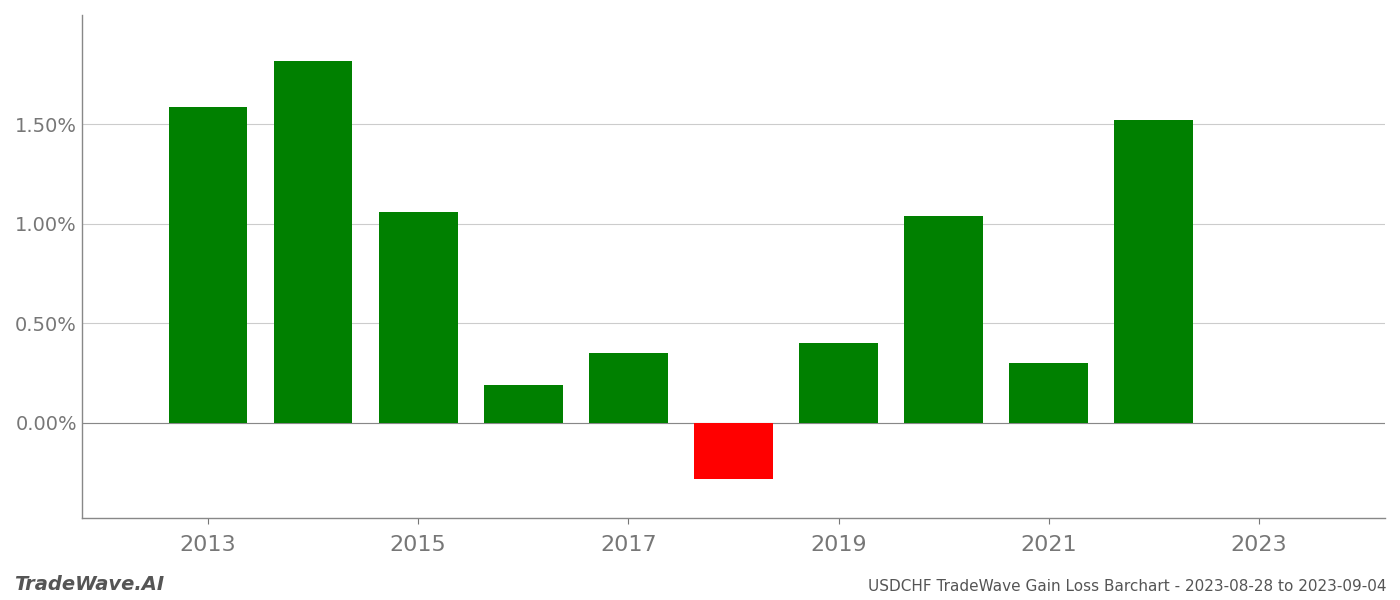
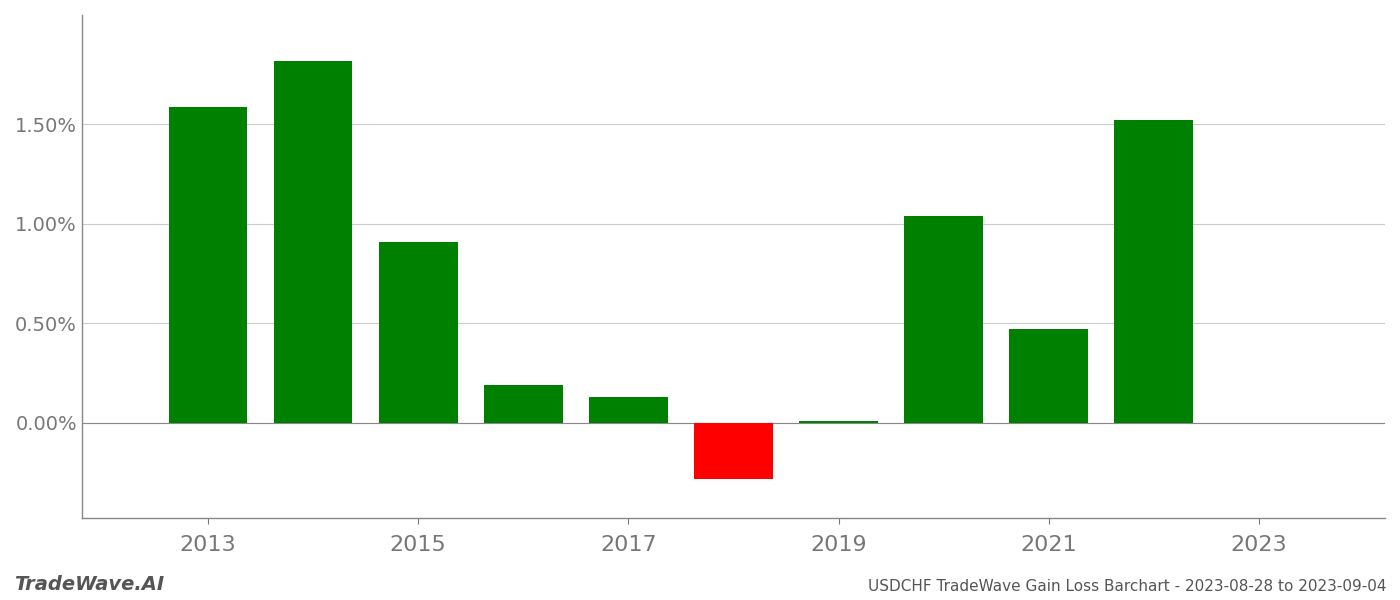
2015: 1.06% -> 0.91%
2017: 0.35% -> 0.13%
2019: 0.40% -> 0.01%
2021: 0.30% -> 0.47%
